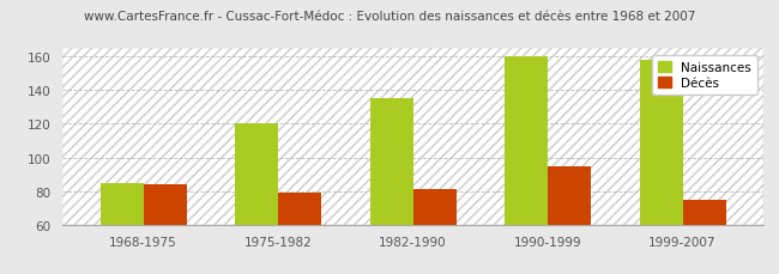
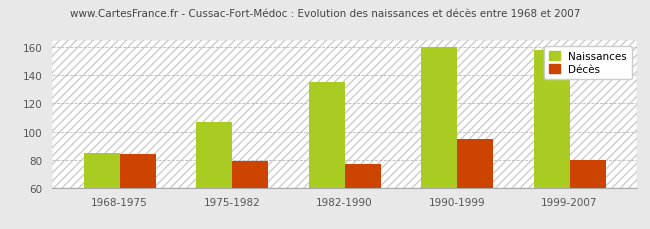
Naissances/1975-1982: 120 -> 107
Décès/1982-1990: 81 -> 77
Décès/1999-2007: 75 -> 80
